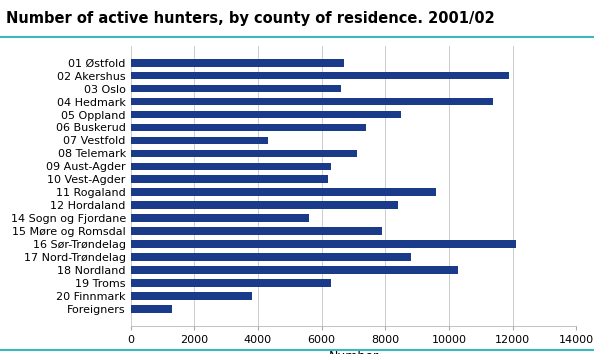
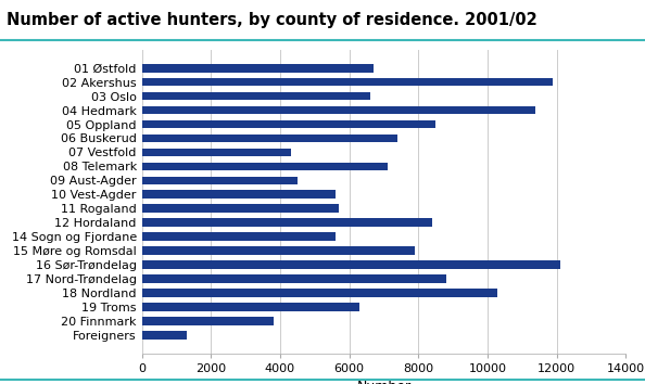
09 Aust-Agder: 6300 -> 4500
10 Vest-Agder: 6200 -> 5600
11 Rogaland: 9600 -> 5700
